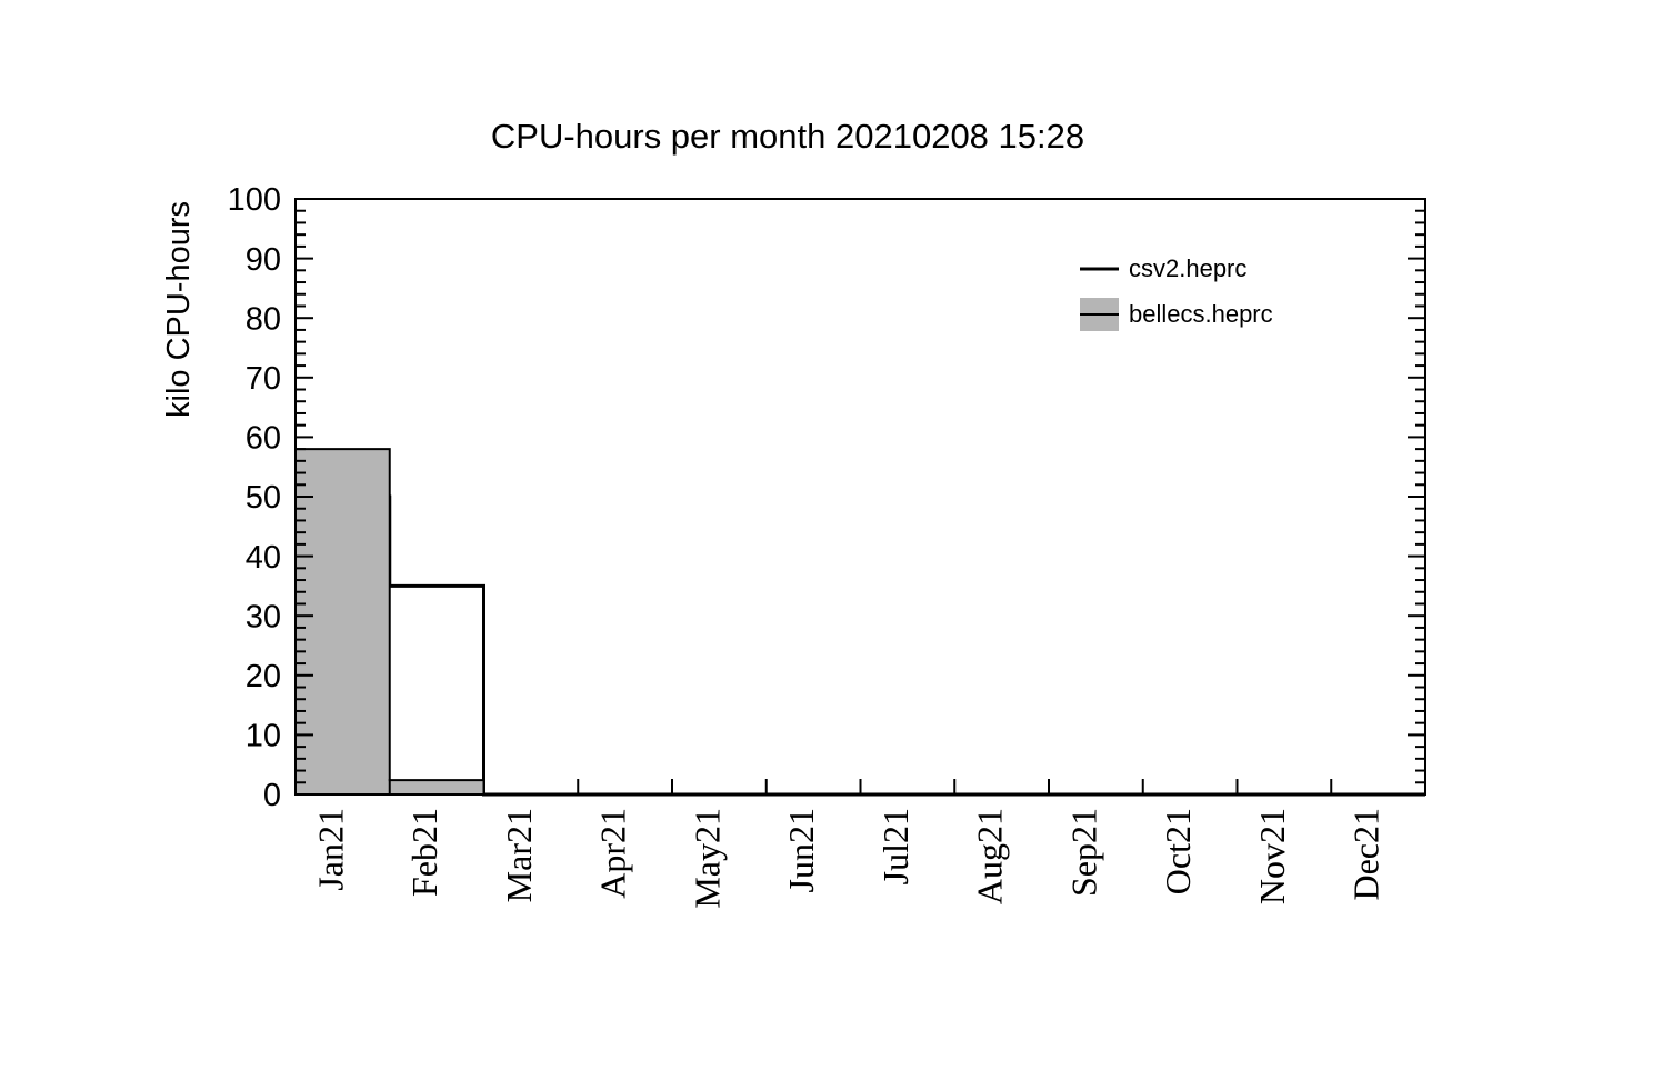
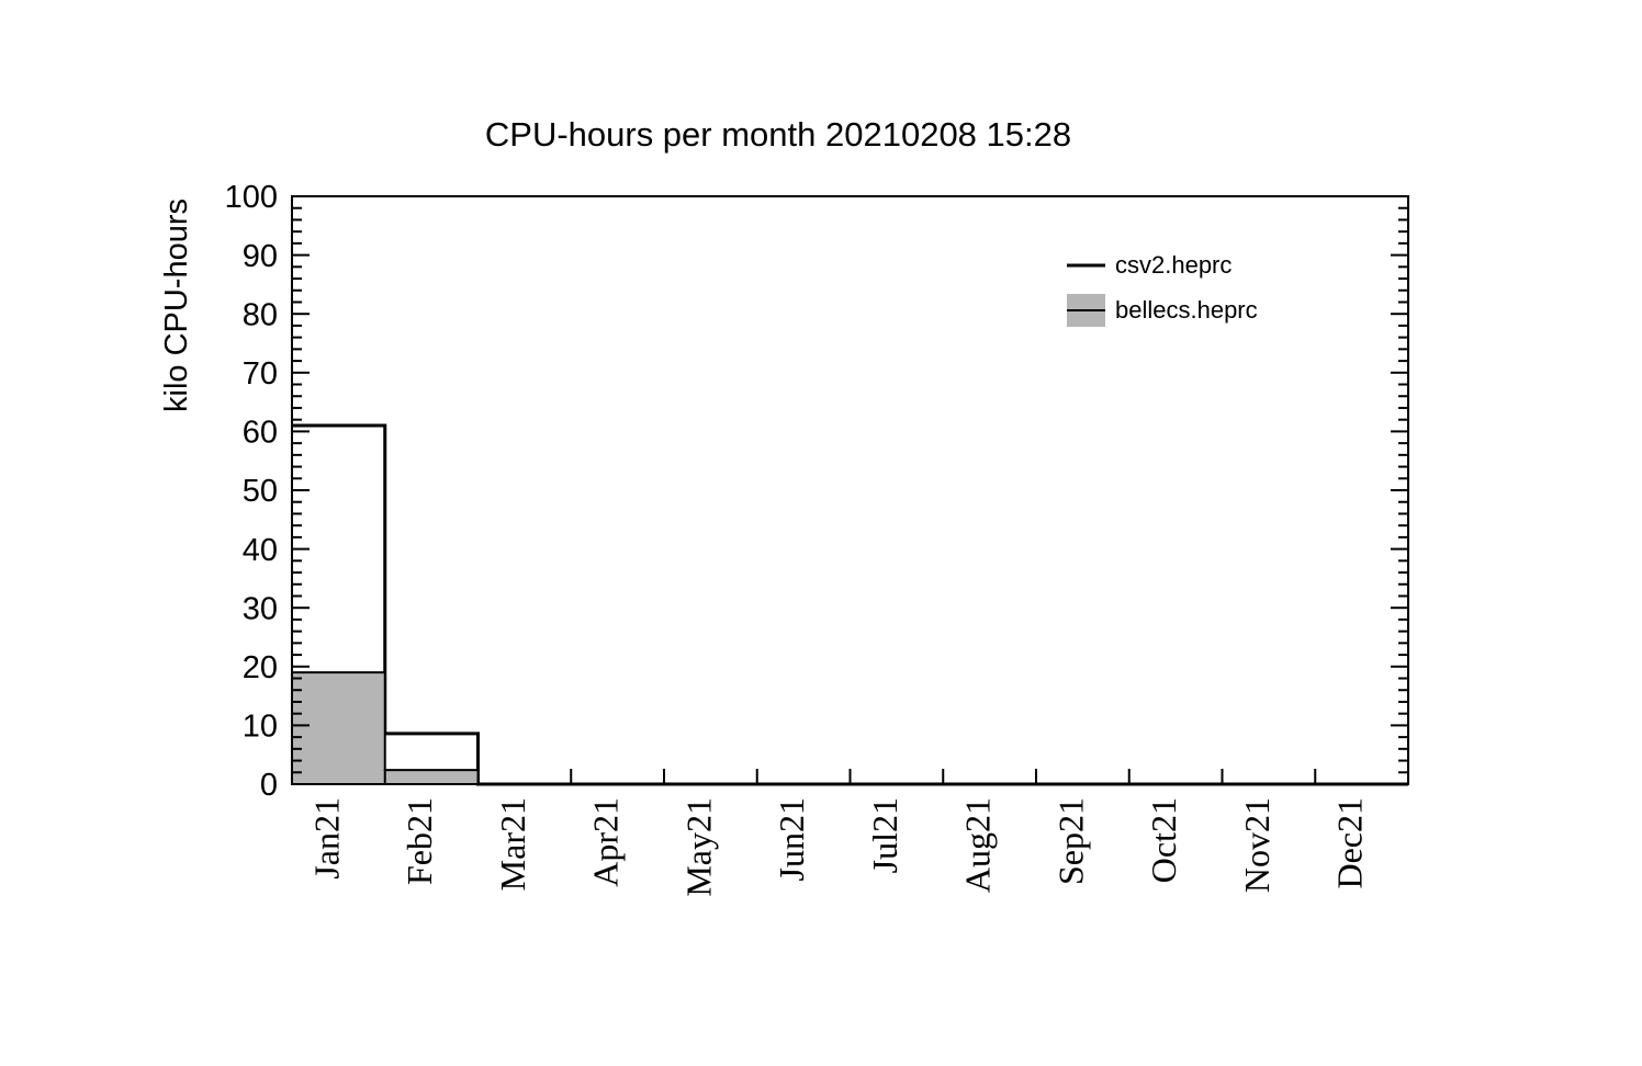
csv2.heprc/Jan21: 50 -> 61
bellecs.heprc/Jan21: 58 -> 19
csv2.heprc/Feb21: 35 -> 9
